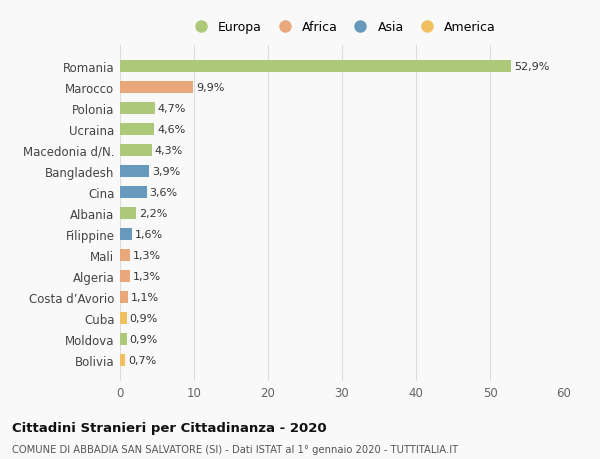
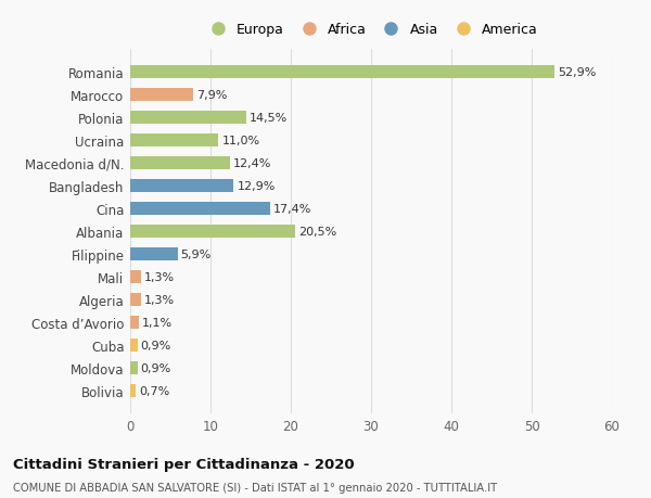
Marocco: 9,9% -> 7,9%
Polonia: 4,7% -> 14,5%
Ucraina: 4,6% -> 11,0%
Macedonia d/N.: 4,3% -> 12,4%
Bangladesh: 3,9% -> 12,9%
Cina: 3,6% -> 17,4%
Albania: 2,2% -> 20,5%
Filippine: 1,6% -> 5,9%
